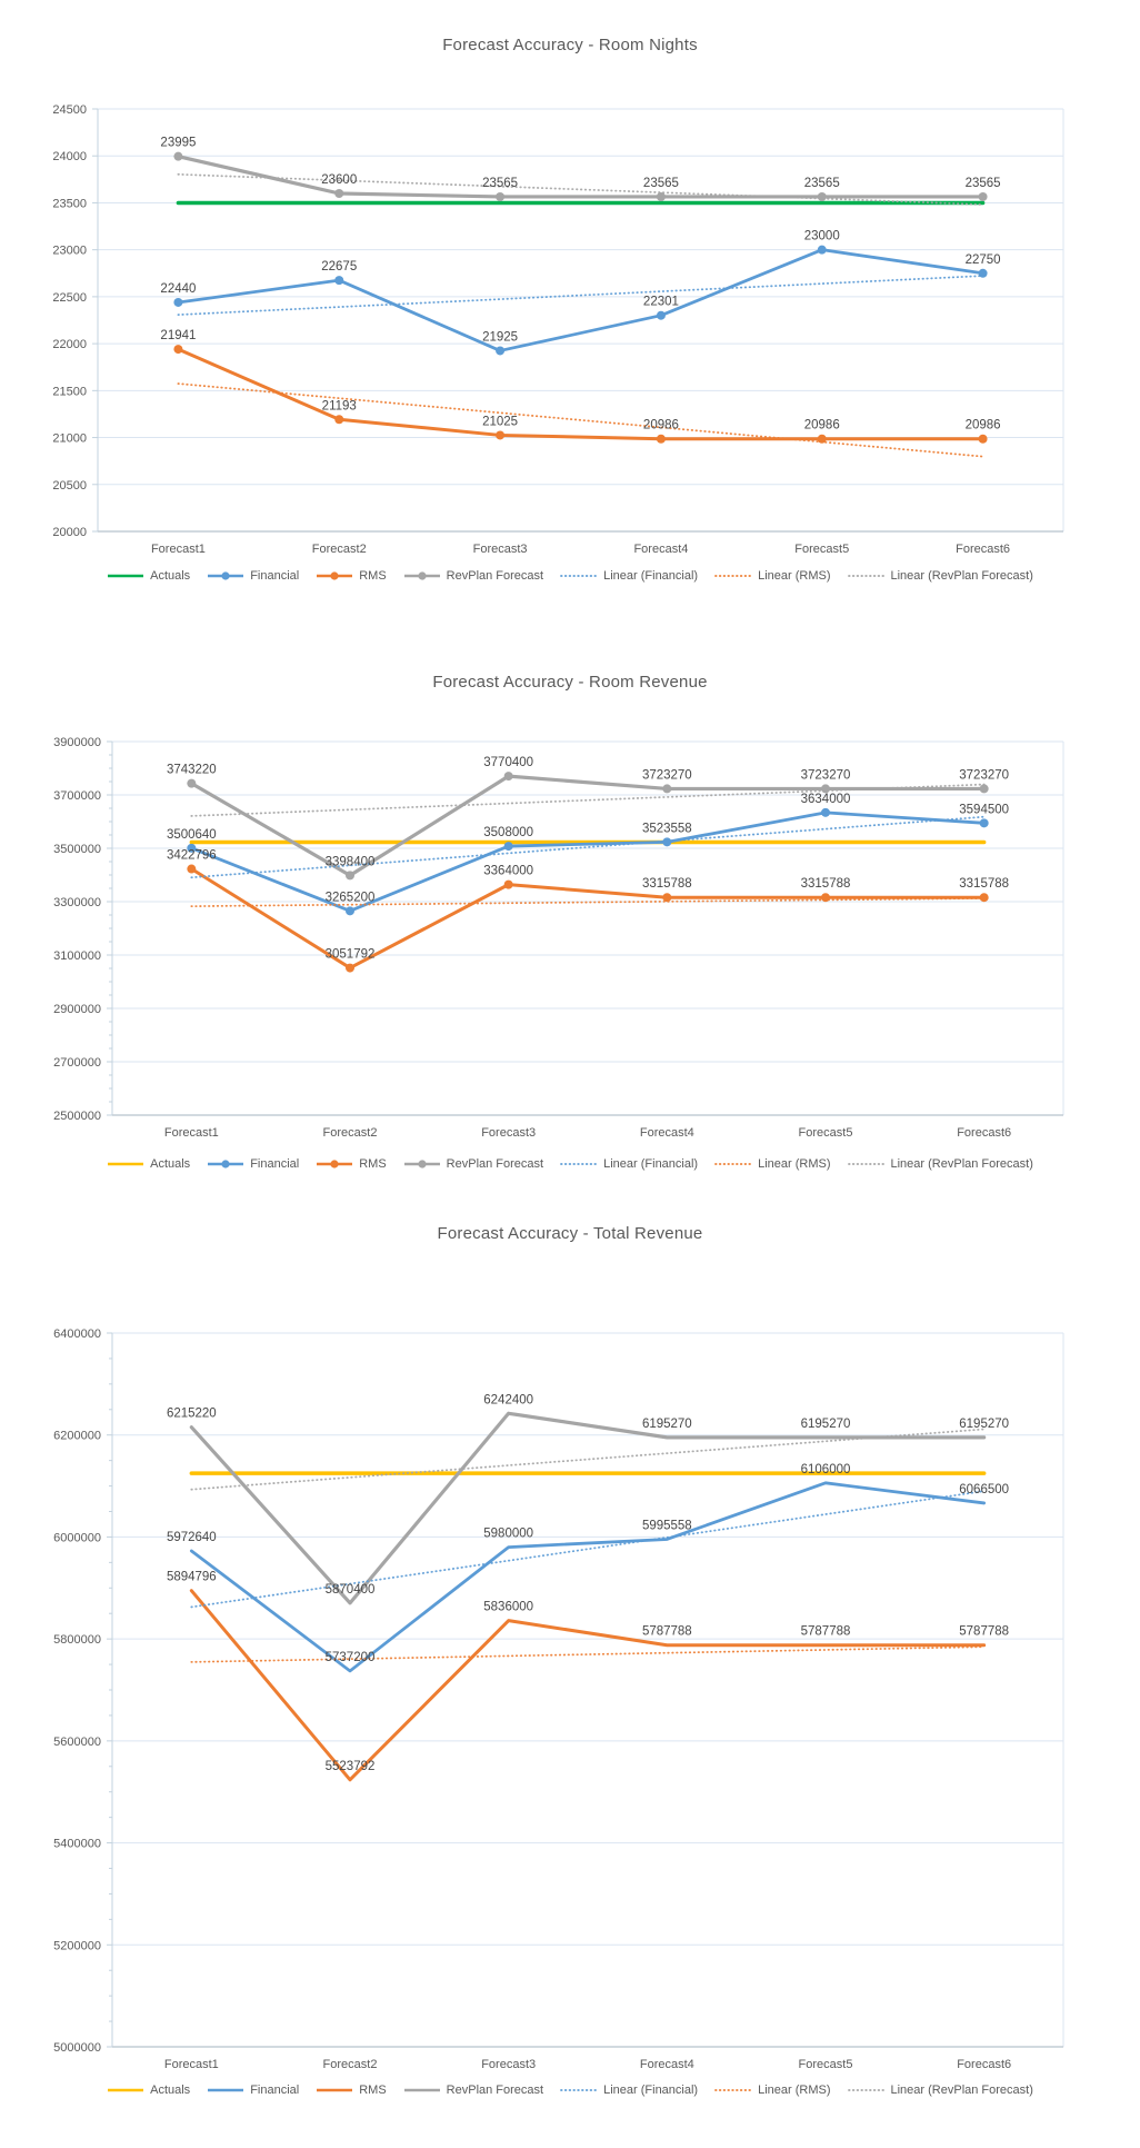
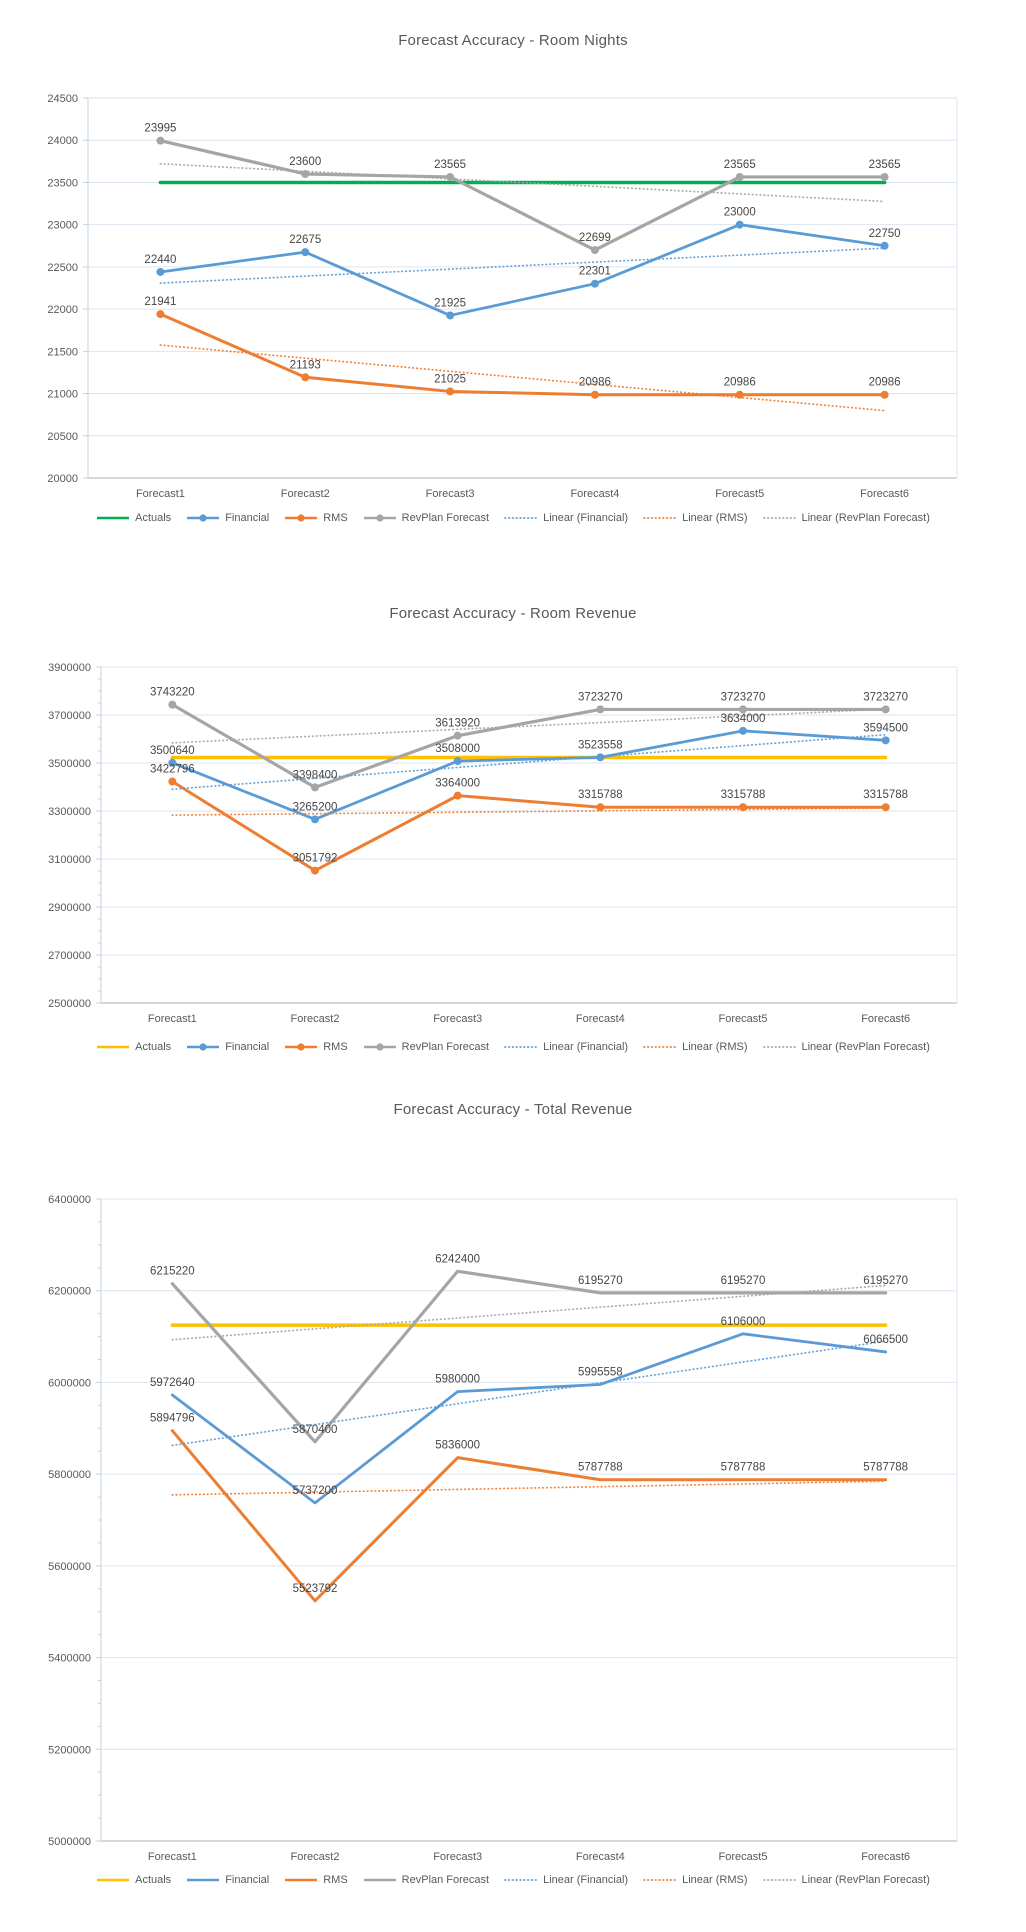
Forecast Accuracy - Room Nights/RevPlan Forecast/Forecast4: 23565 -> 22699
Forecast Accuracy - Room Revenue/RevPlan Forecast/Forecast3: 3770400 -> 3613920
